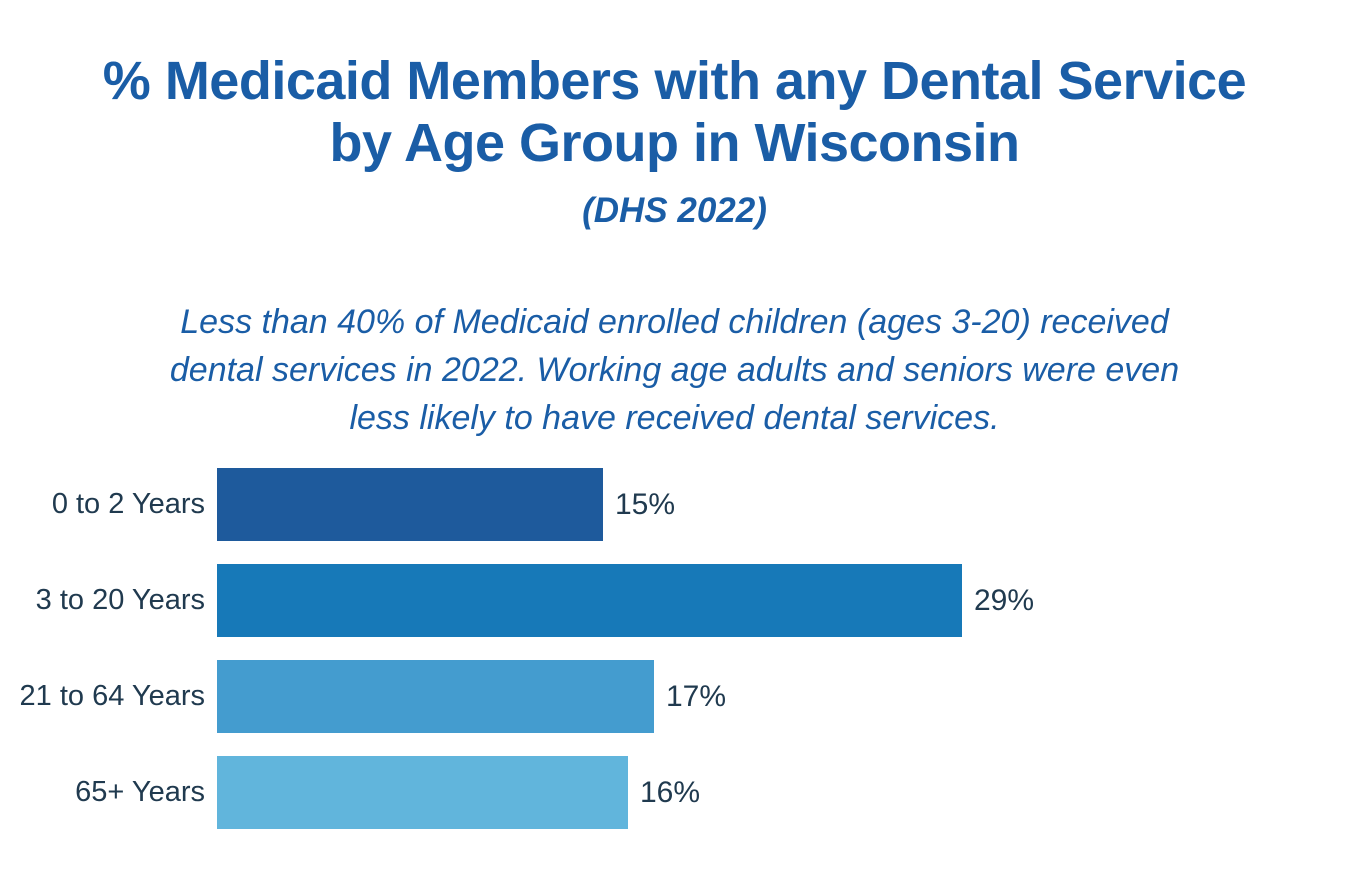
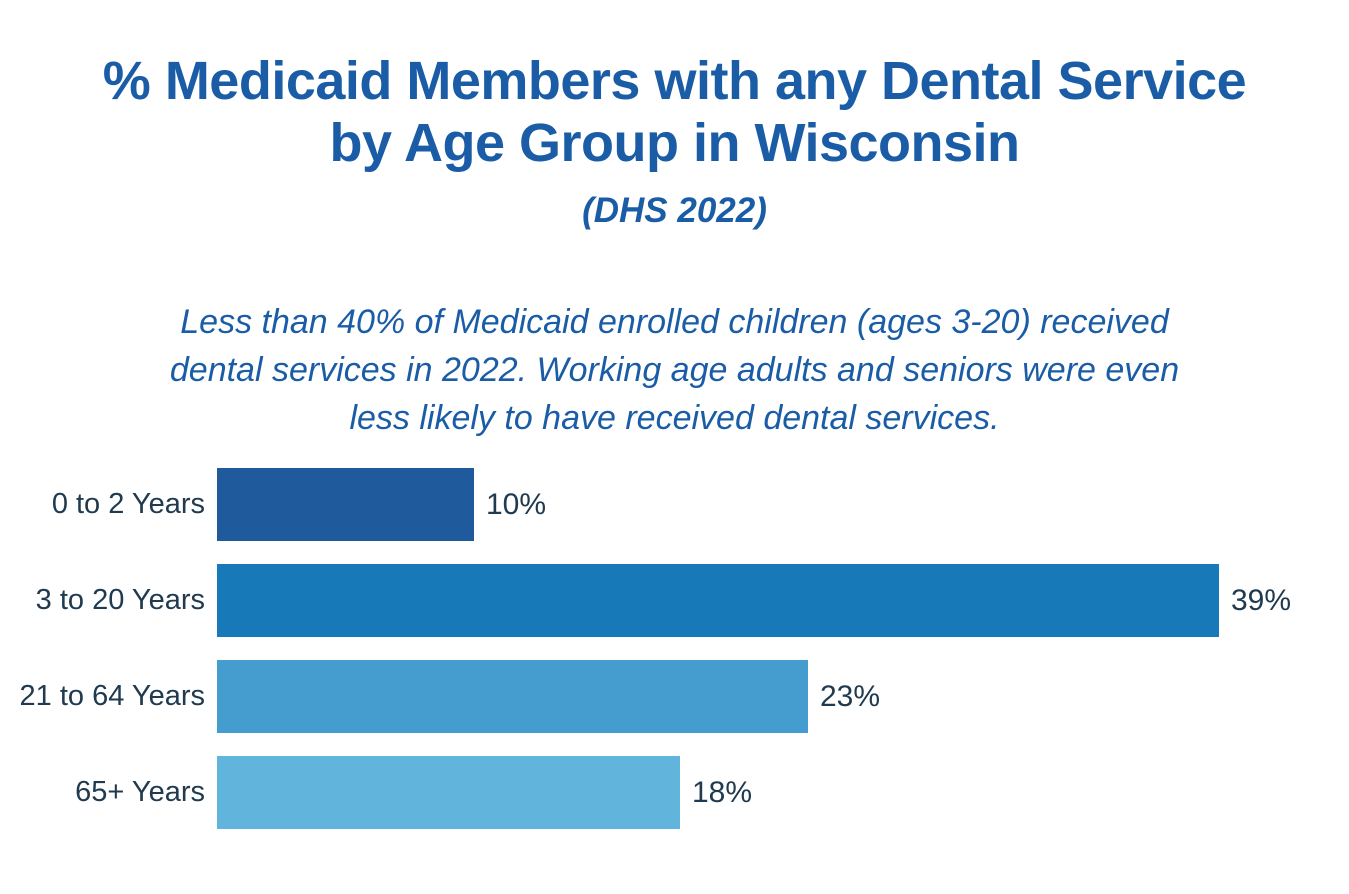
0 to 2 Years: 15% -> 10%
3 to 20 Years: 29% -> 39%
21 to 64 Years: 17% -> 23%
65+ Years: 16% -> 18%
